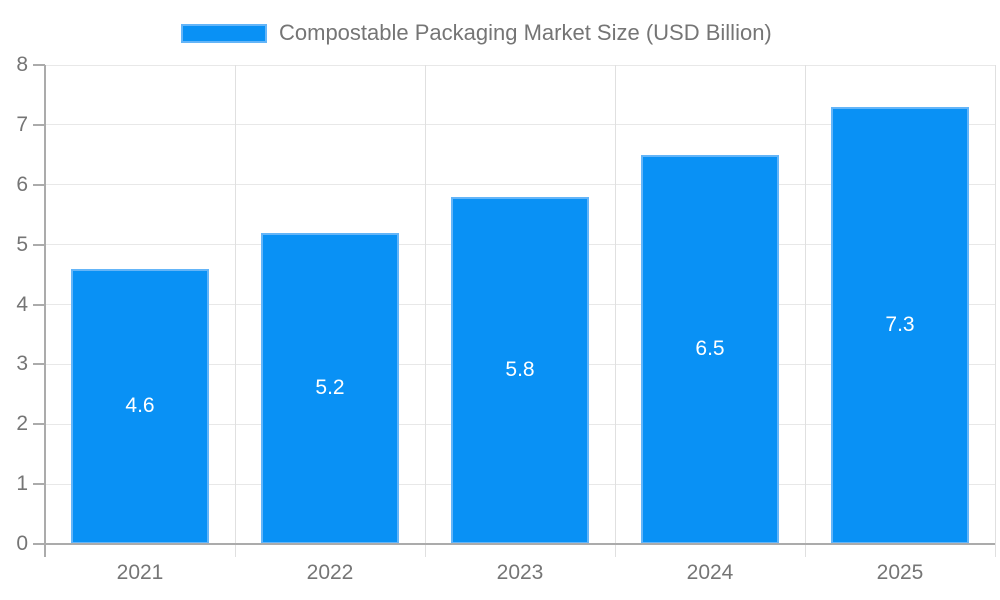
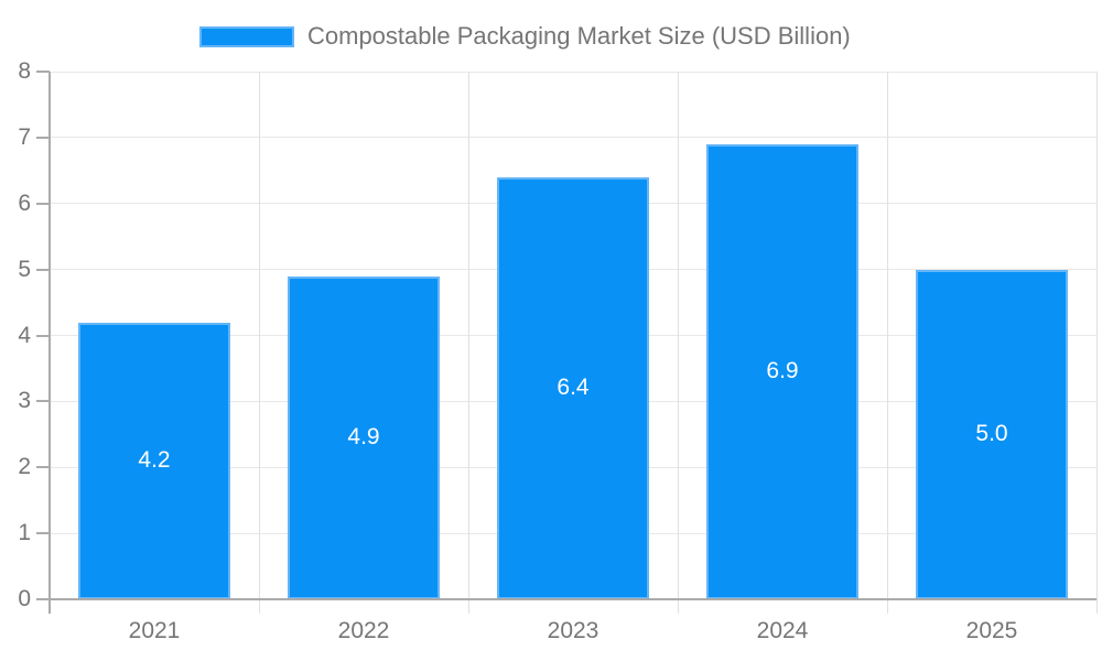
2021: 4.6 -> 4.2
2022: 5.2 -> 4.9
2023: 5.8 -> 6.4
2024: 6.5 -> 6.9
2025: 7.3 -> 5.0
